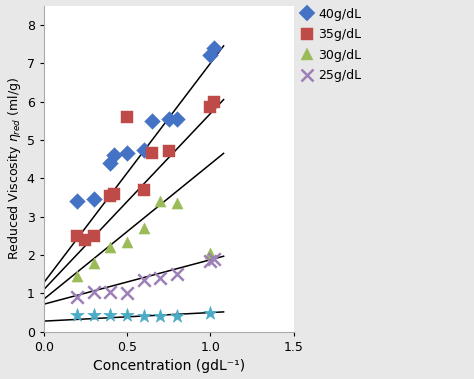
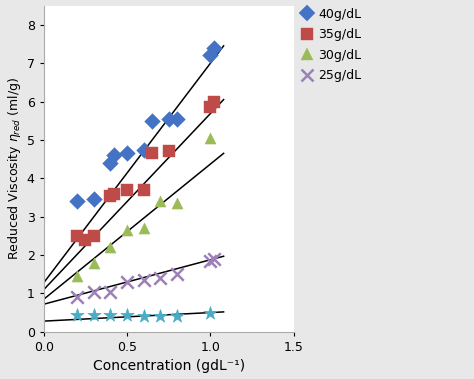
35g/dL/0.5: 5.60 -> 3.70
30g/dL/0.5: 2.35 -> 2.65
25g/dL/0.5: 1.00 -> 1.30
30g/dL/1.0: 2.05 -> 5.05
